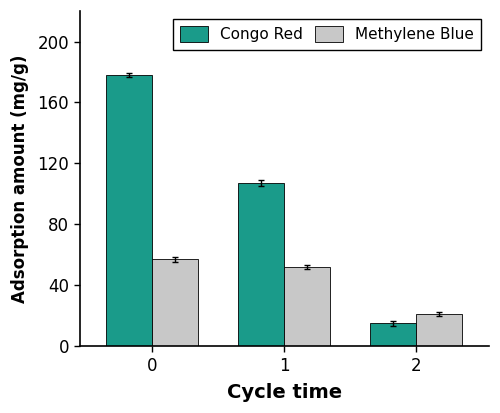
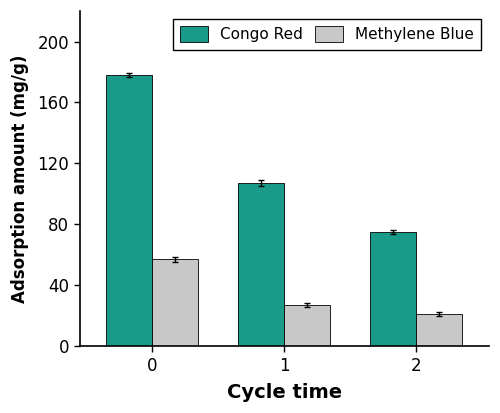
Methylene Blue/1: 52 -> 27
Congo Red/2: 15 -> 75
